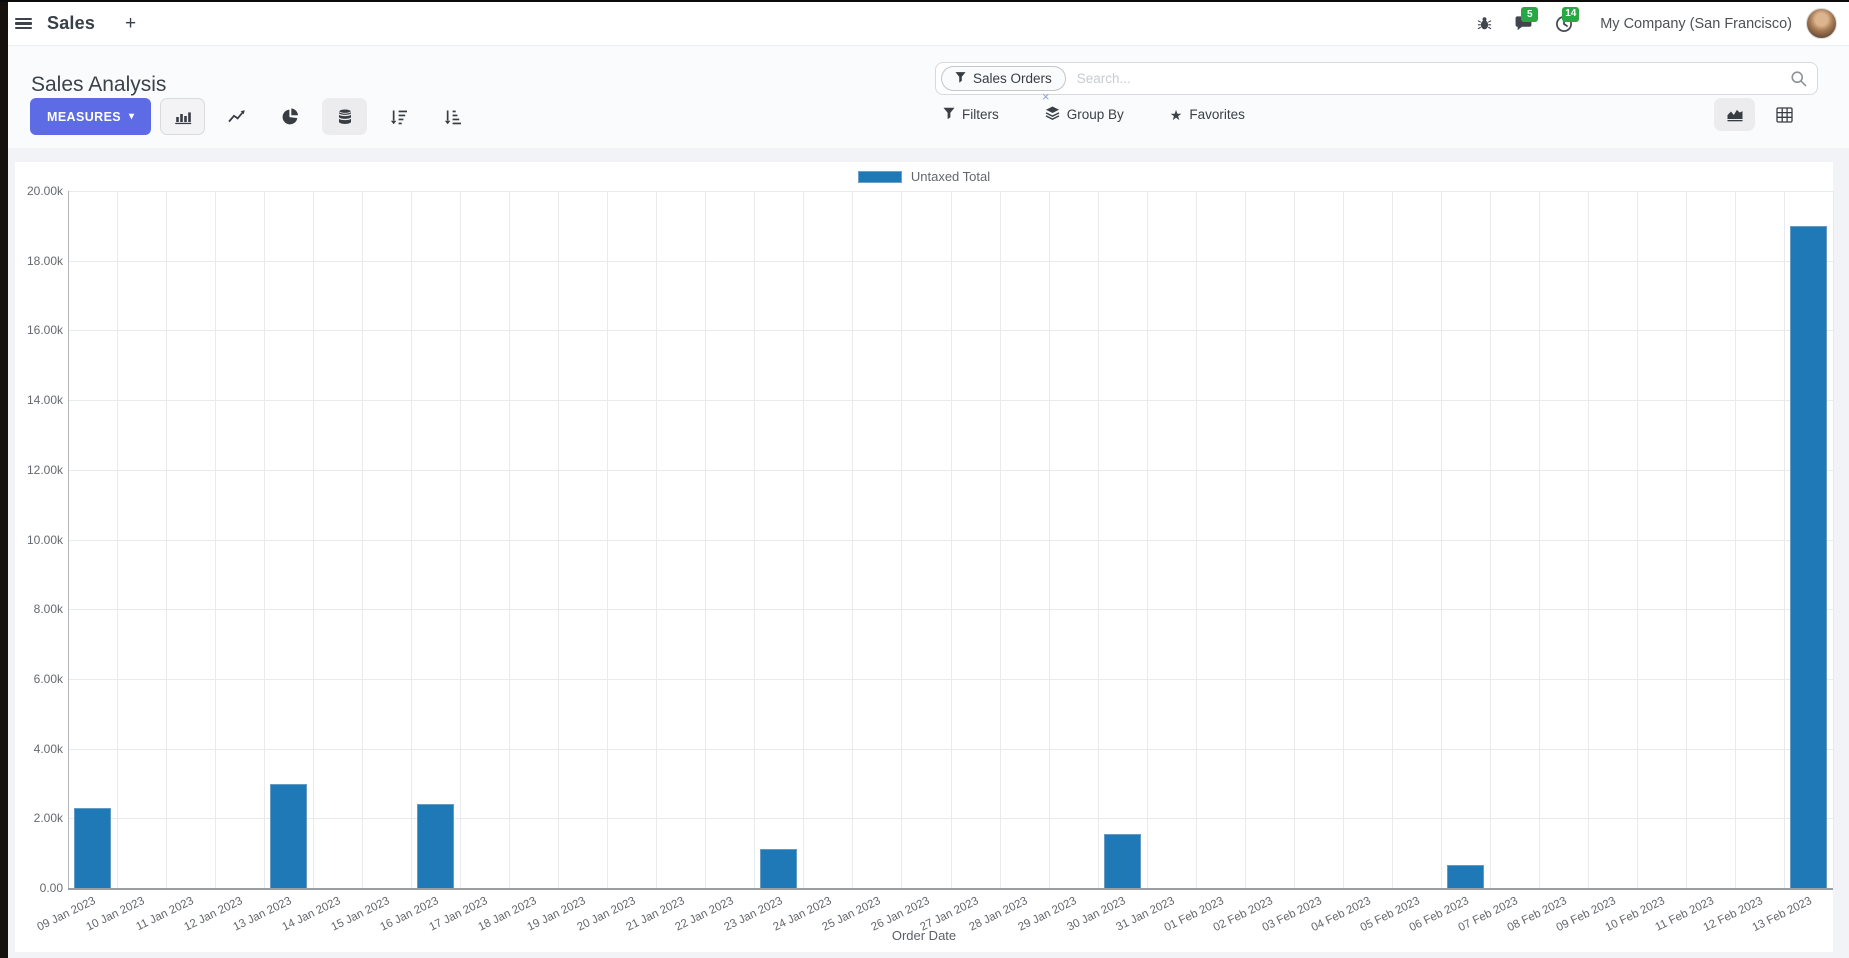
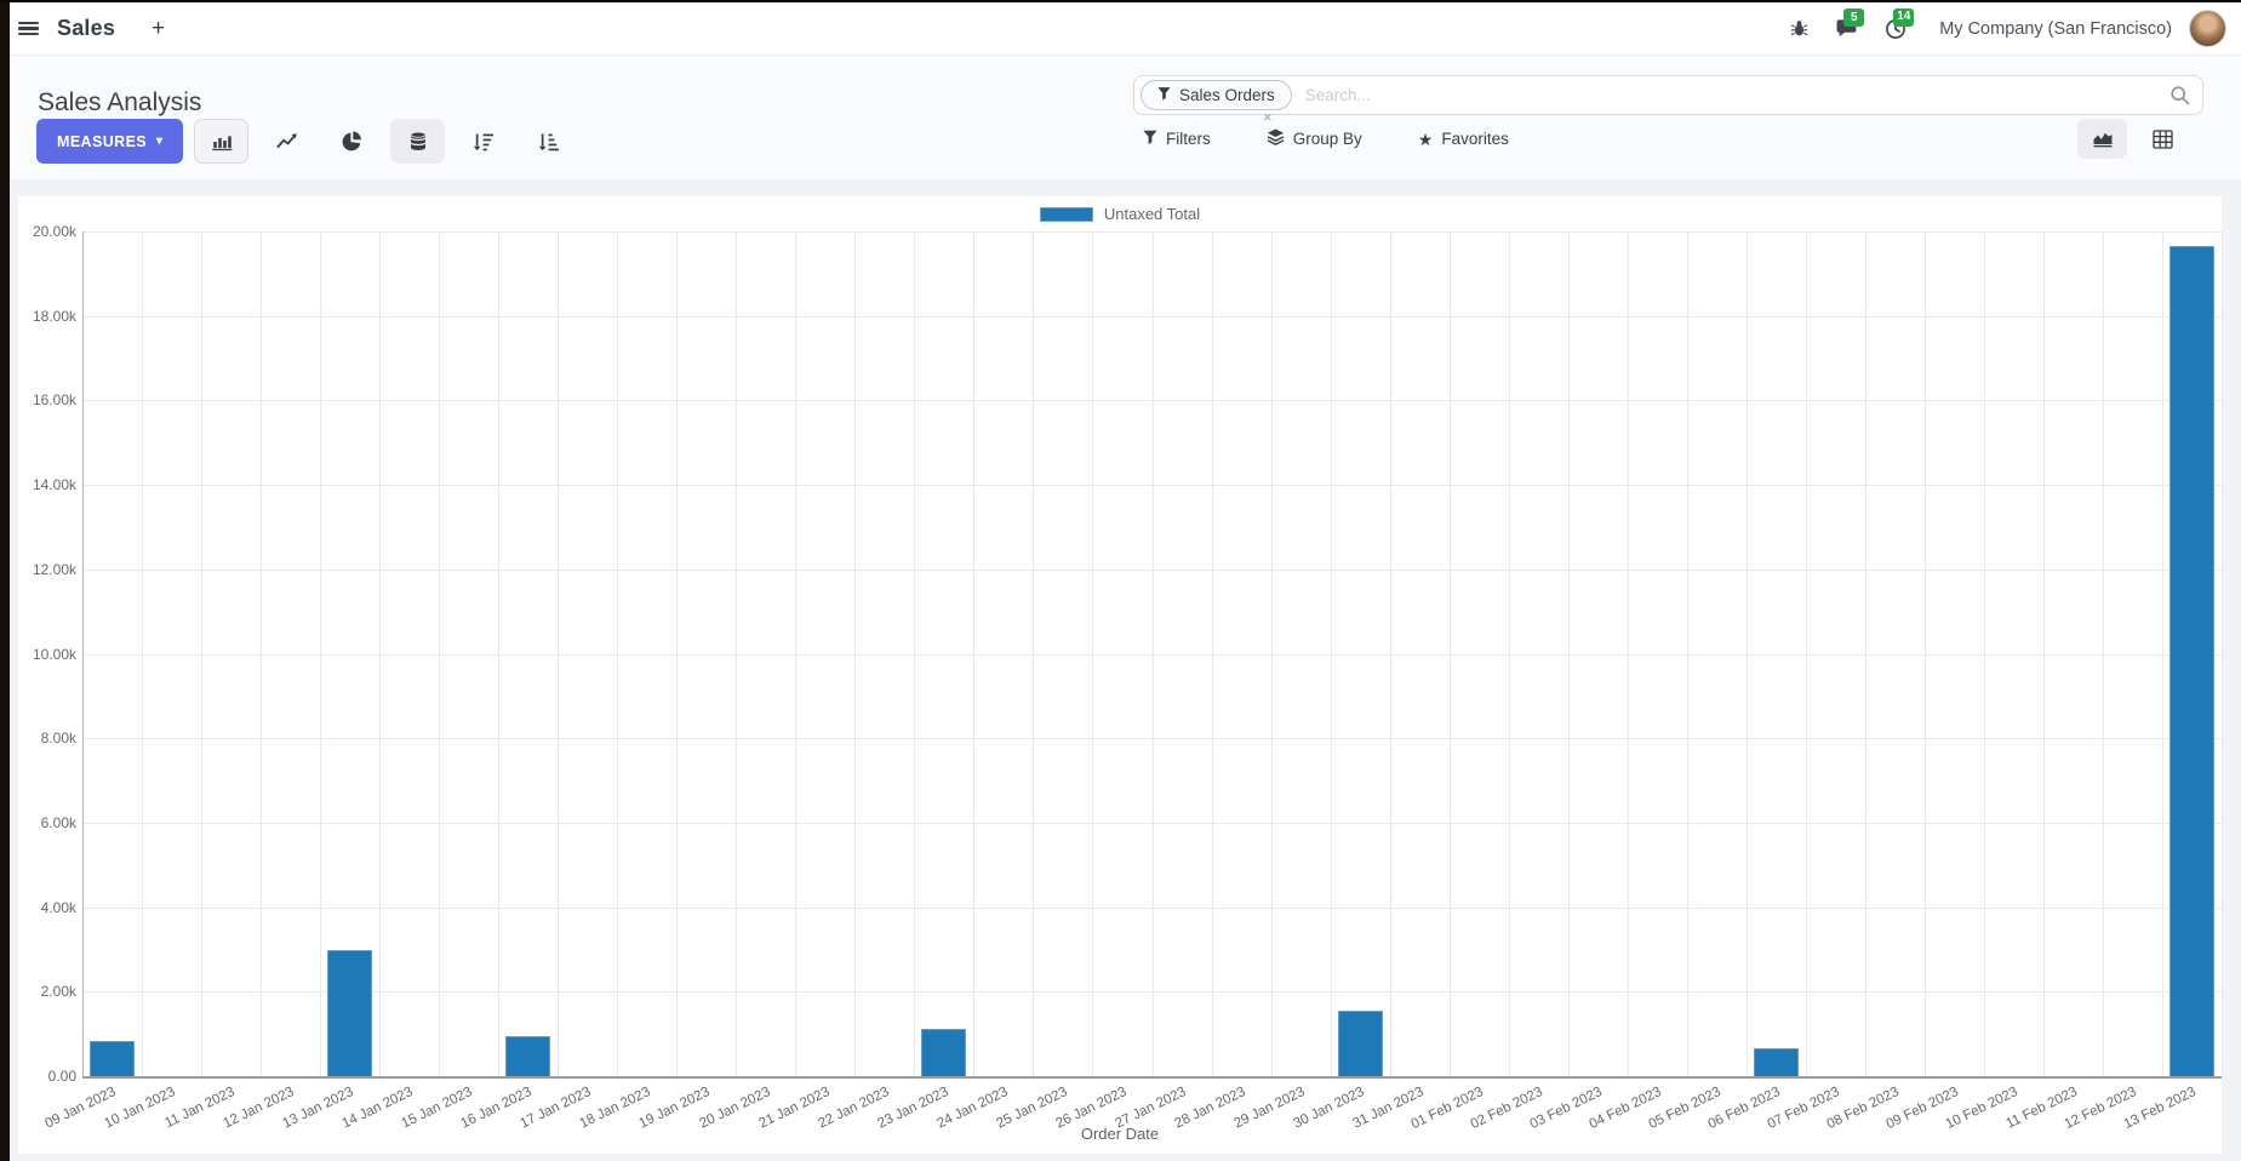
09 Jan 2023: 2.3k -> 0.8k
16 Jan 2023: 2.4k -> 1.0k
13 Feb 2023: 19.0k -> 19.7k
